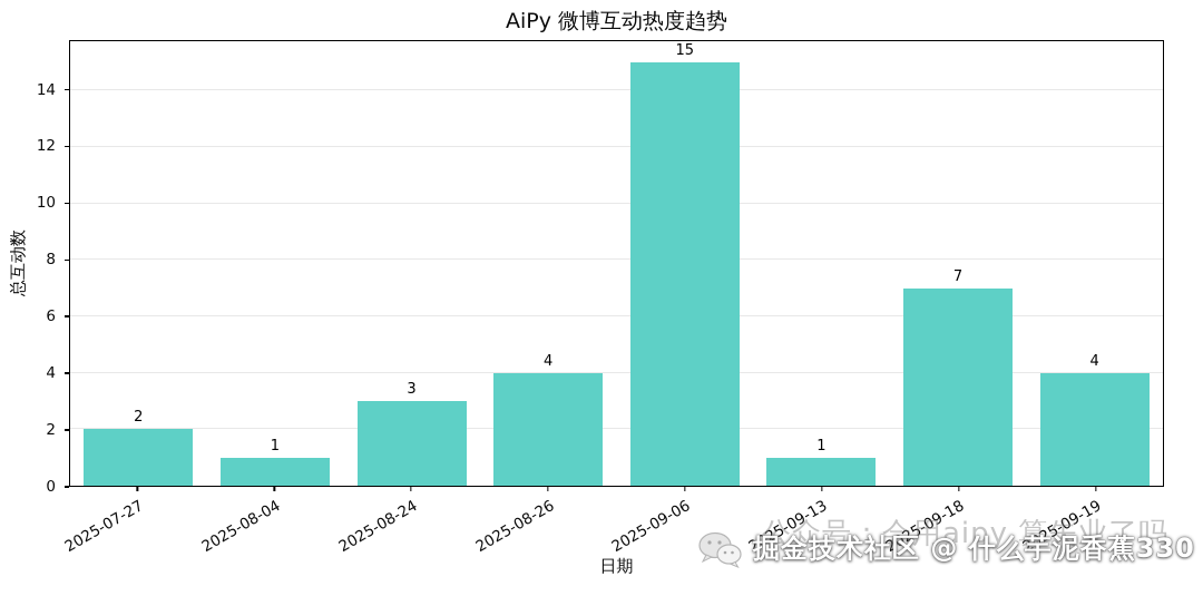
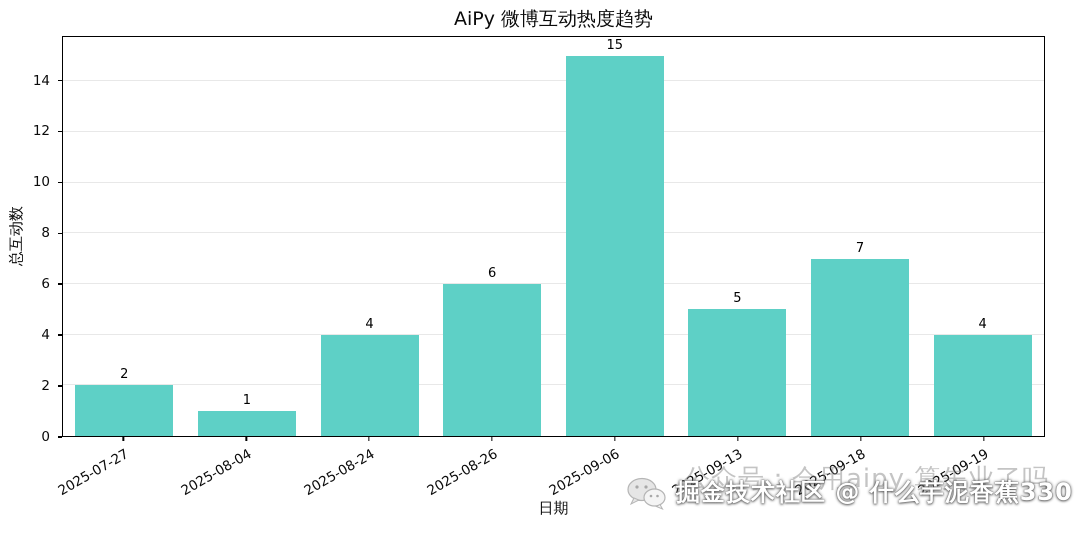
2025-08-24: 3 -> 4
2025-08-26: 4 -> 6
2025-09-13: 1 -> 5
